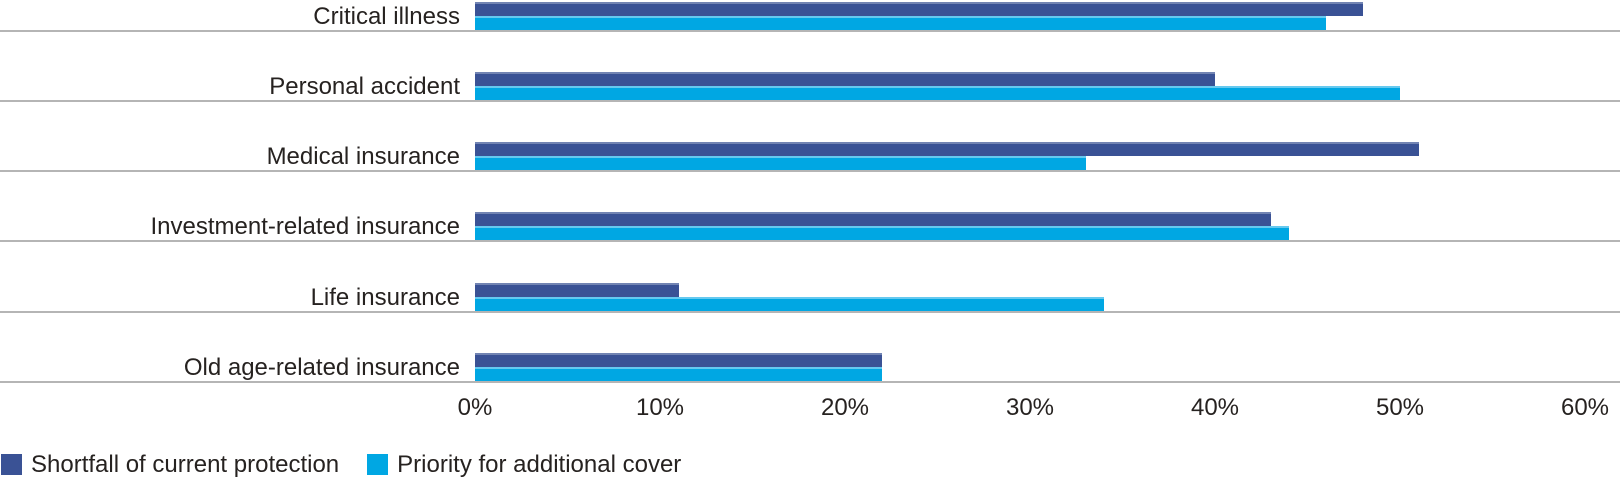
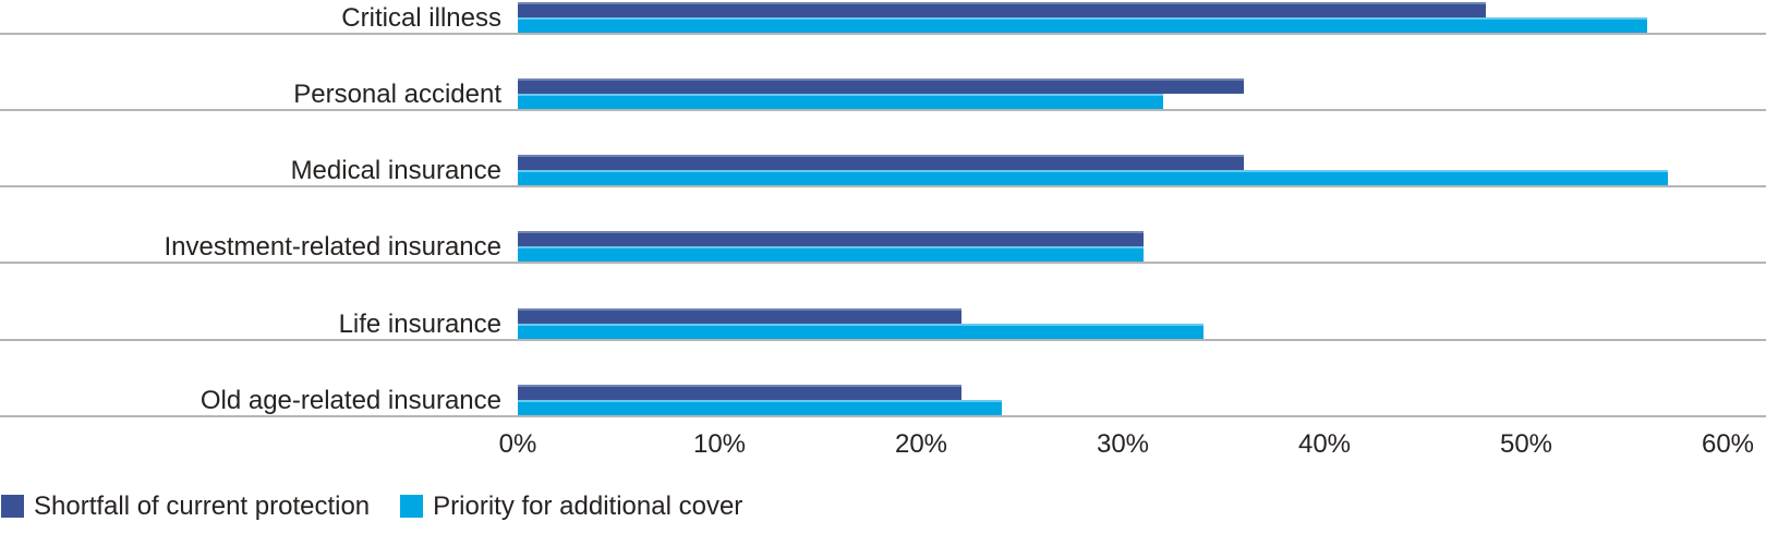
Priority for additional cover/Critical illness: 46% -> 56%
Shortfall of current protection/Personal accident: 40% -> 36%
Priority for additional cover/Personal accident: 50% -> 32%
Shortfall of current protection/Medical insurance: 51% -> 36%
Priority for additional cover/Medical insurance: 33% -> 57%
Shortfall of current protection/Investment-related insurance: 43% -> 31%
Priority for additional cover/Investment-related insurance: 44% -> 31%
Shortfall of current protection/Life insurance: 11% -> 22%
Priority for additional cover/Old age-related insurance: 22% -> 24%
